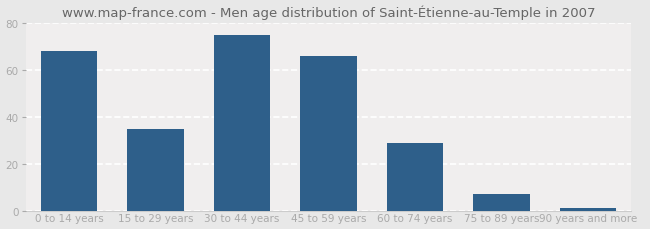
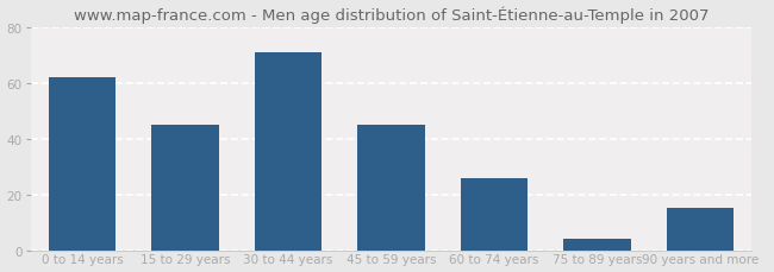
0 to 14 years: 68 -> 62
15 to 29 years: 35 -> 45
30 to 44 years: 75 -> 71
45 to 59 years: 66 -> 45
60 to 74 years: 29 -> 26
75 to 89 years: 7 -> 4
90 years and more: 1 -> 15
